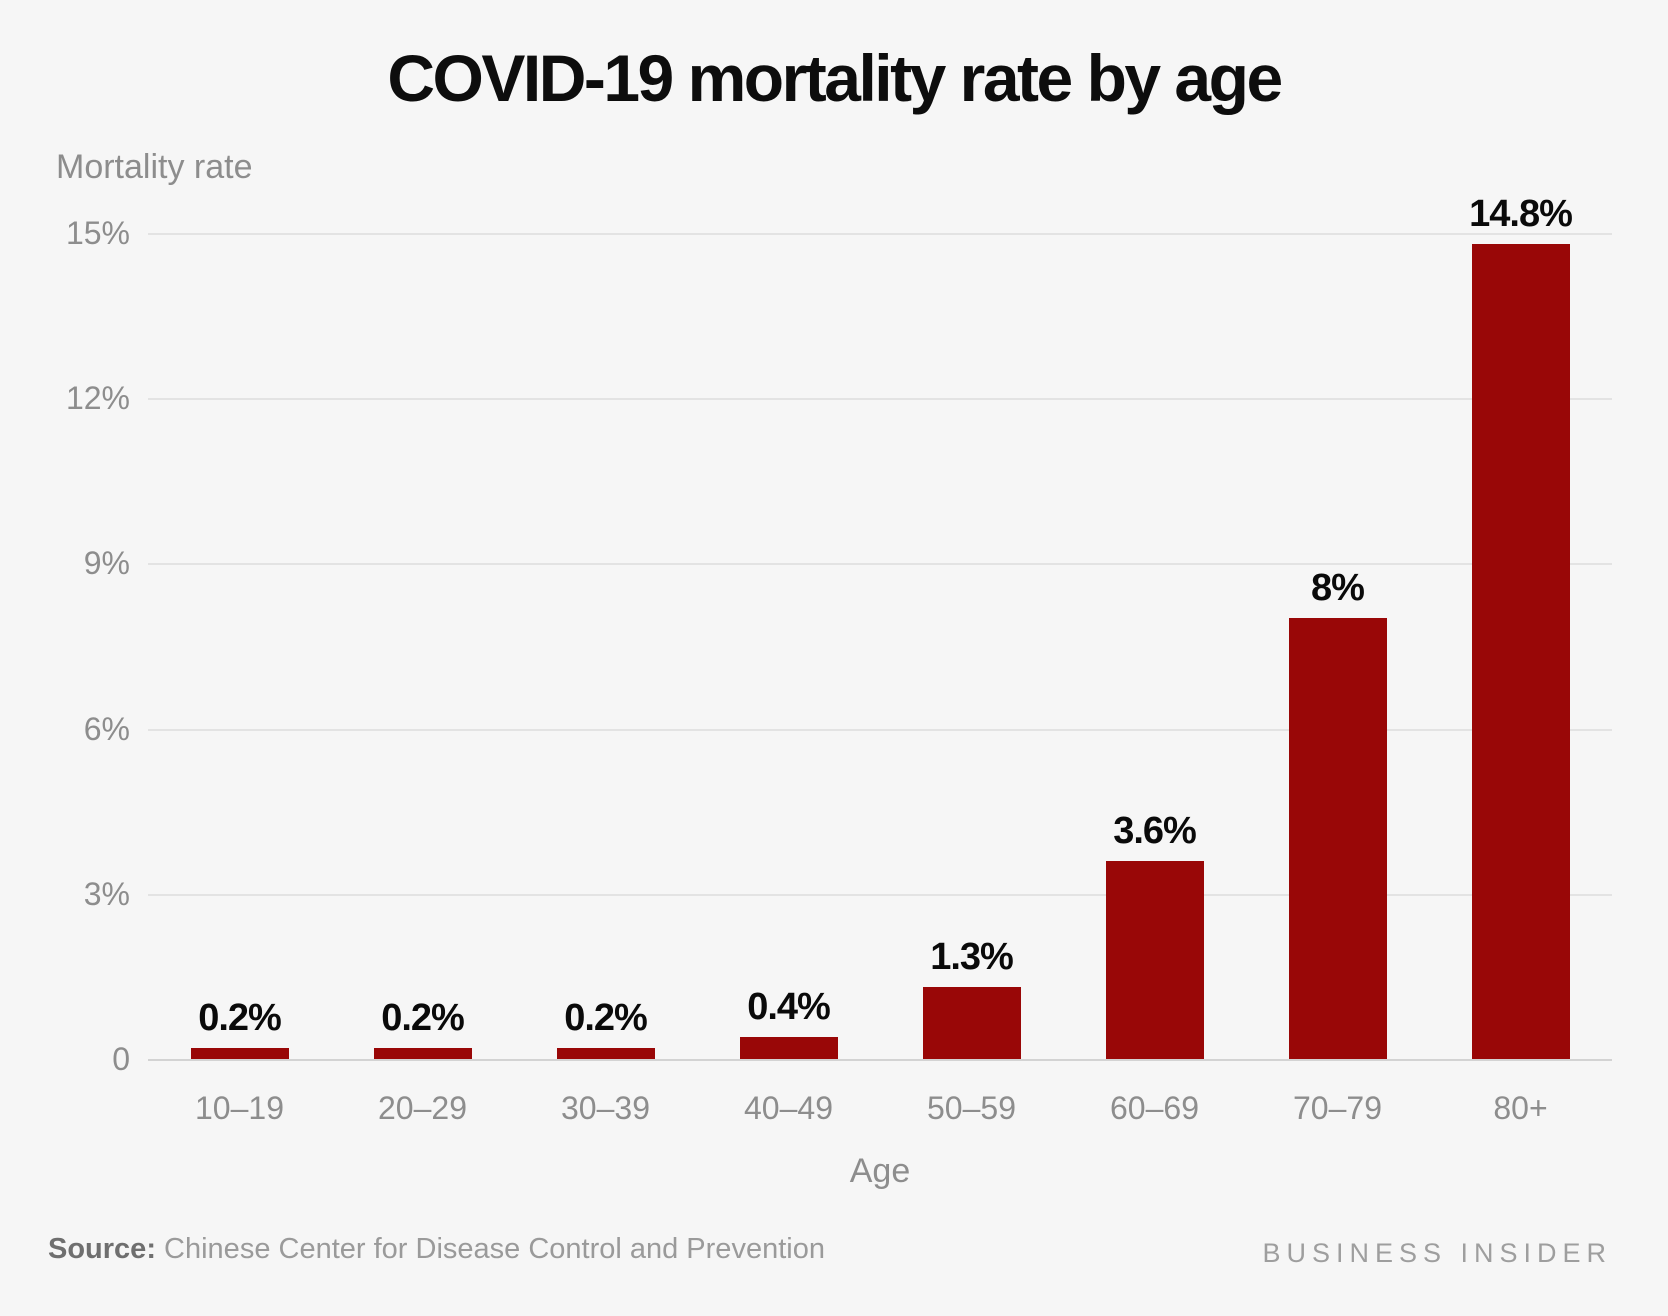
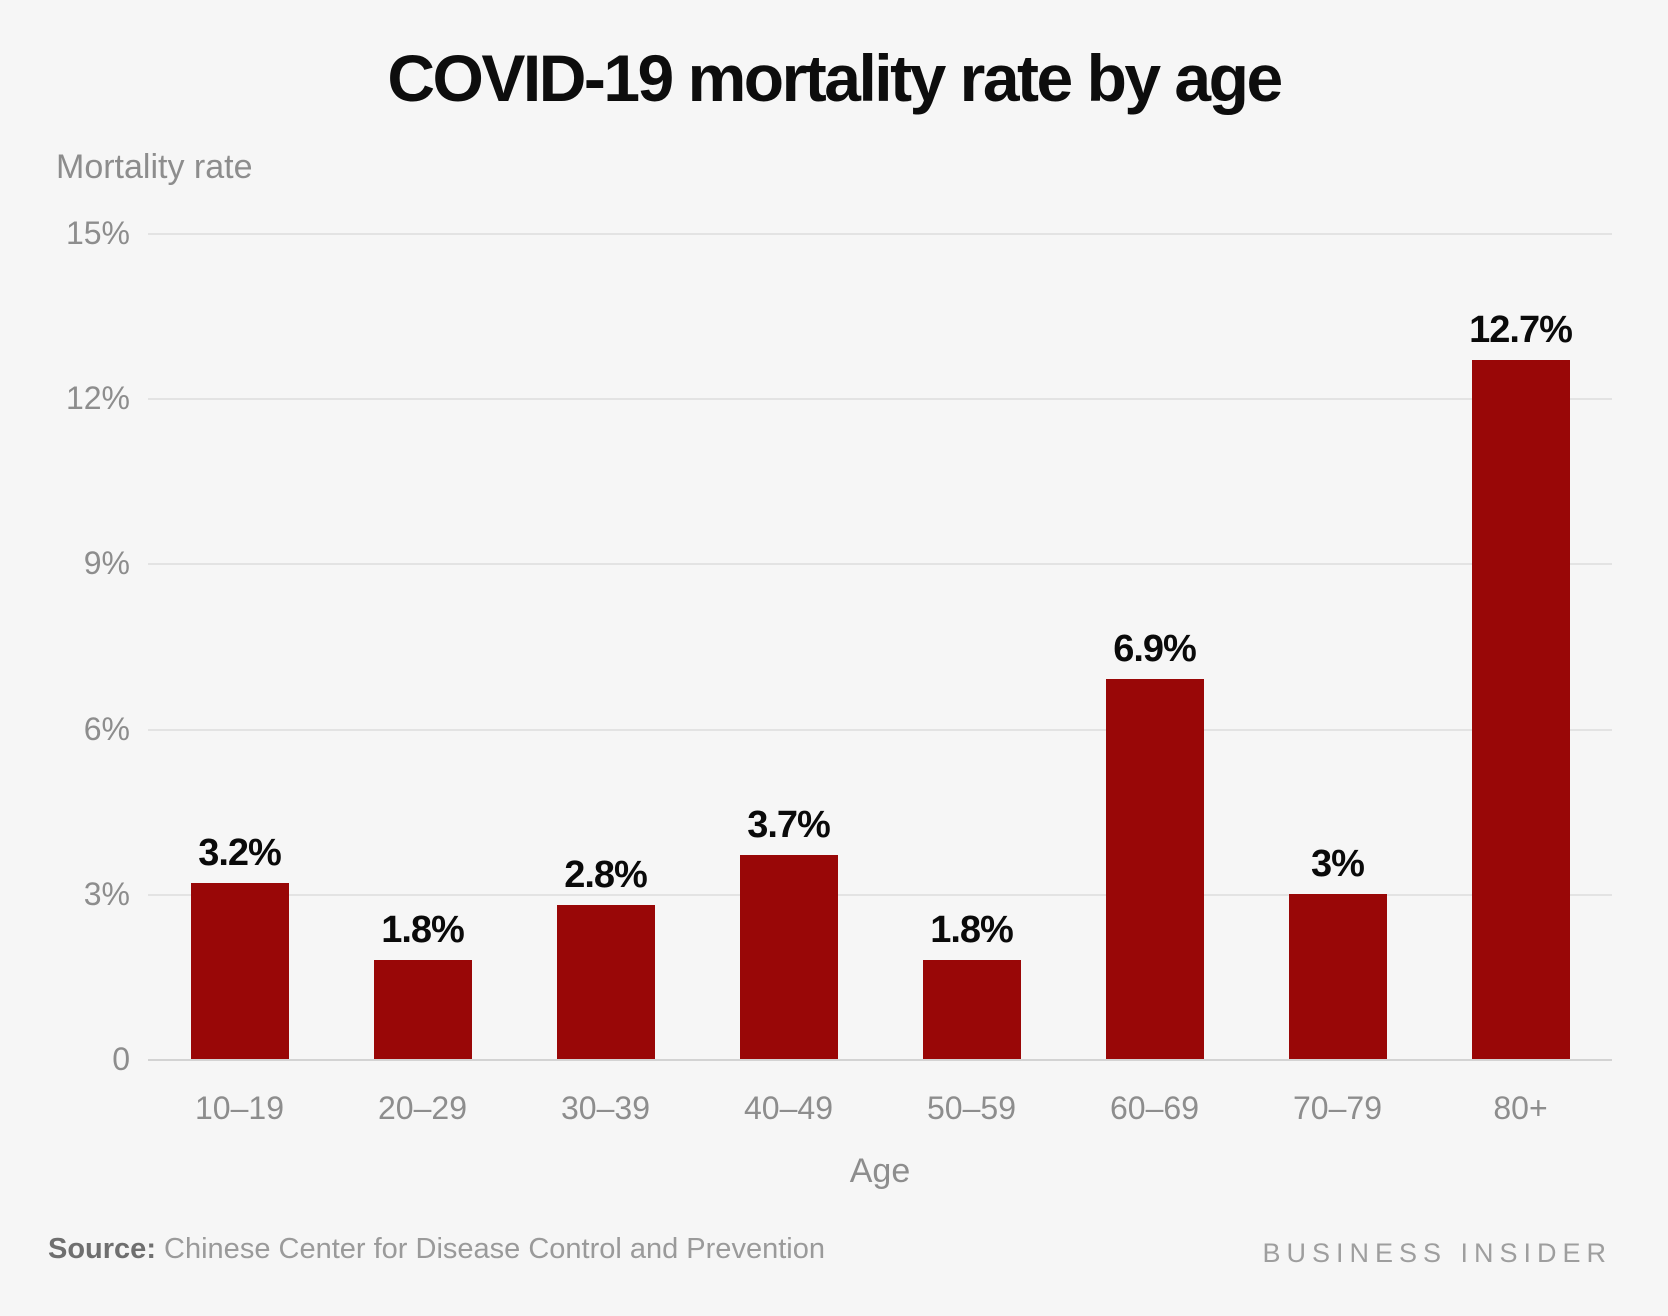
10–19: 0.2% -> 3.2%
20–29: 0.2% -> 1.8%
30–39: 0.2% -> 2.8%
40–49: 0.4% -> 3.7%
50–59: 1.3% -> 1.8%
60–69: 3.6% -> 6.9%
70–79: 8% -> 3%
80+: 14.8% -> 12.7%
